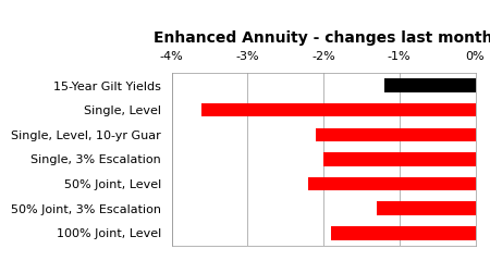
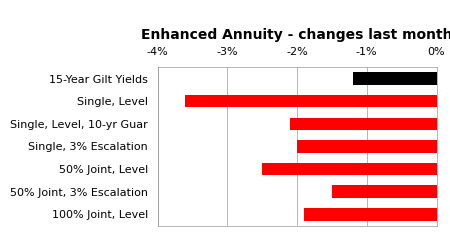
50% Joint, Level: -2.2% -> -2.5%
50% Joint, 3% Escalation: -1.3% -> -1.5%
